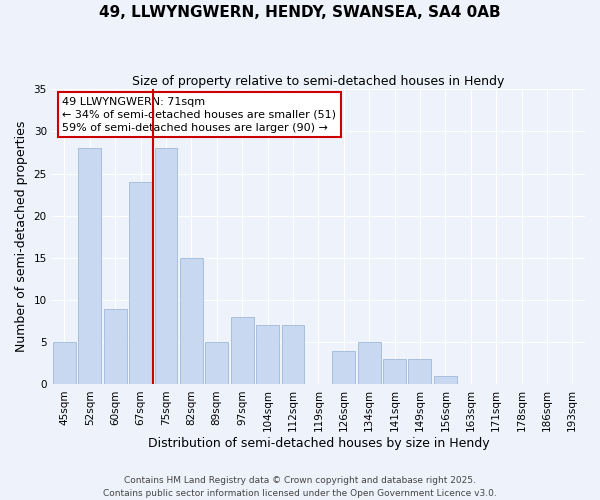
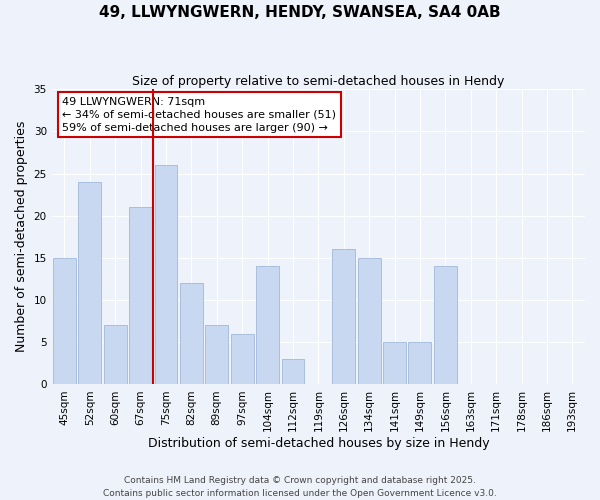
45sqm: 5 -> 15
52sqm: 28 -> 24
60sqm: 9 -> 7
67sqm: 24 -> 21
75sqm: 28 -> 26
82sqm: 15 -> 12
89sqm: 5 -> 7
97sqm: 8 -> 6
104sqm: 7 -> 14
112sqm: 7 -> 3
126sqm: 4 -> 16
134sqm: 5 -> 15
141sqm: 3 -> 5
149sqm: 3 -> 5
156sqm: 1 -> 14
